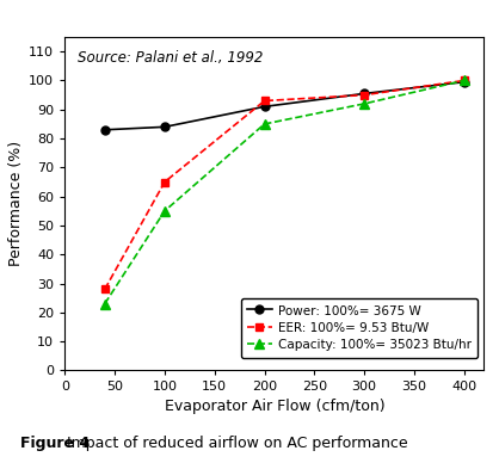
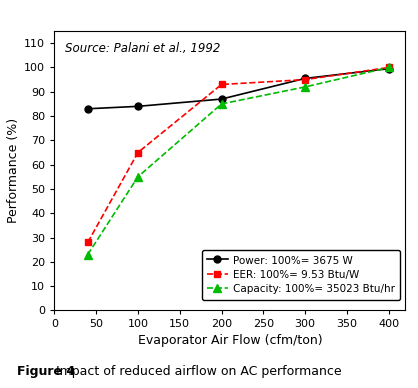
Power: 100%= 3675 W/200: 91.0 -> 87.0
